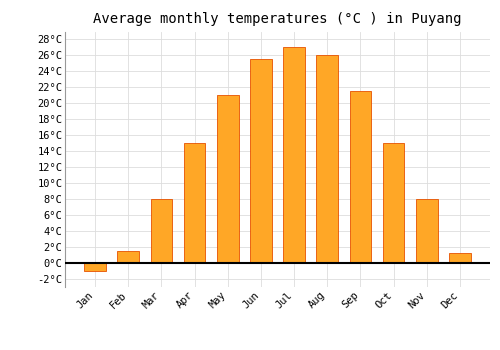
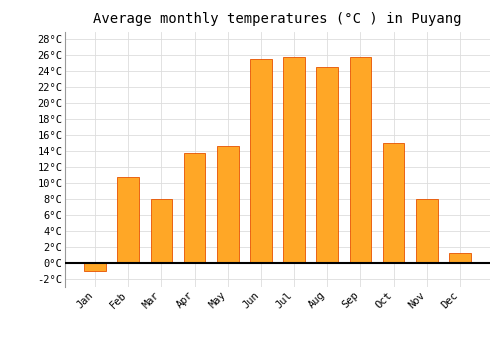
Feb: 1.5°C -> 10.8°C
Apr: 15.0°C -> 13.8°C
May: 21.0°C -> 14.6°C
Jul: 27.0°C -> 25.8°C
Aug: 26.0°C -> 24.6°C
Sep: 21.5°C -> 25.8°C
